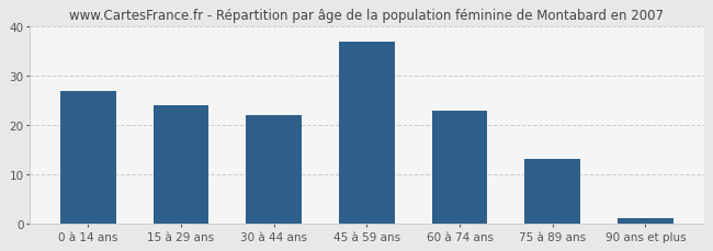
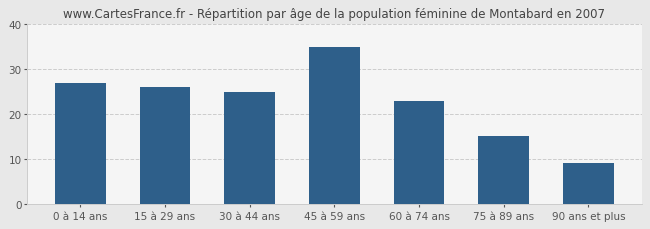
15 à 29 ans: 24 -> 26
30 à 44 ans: 22 -> 25
45 à 59 ans: 37 -> 35
75 à 89 ans: 13 -> 15
90 ans et plus: 1 -> 9
